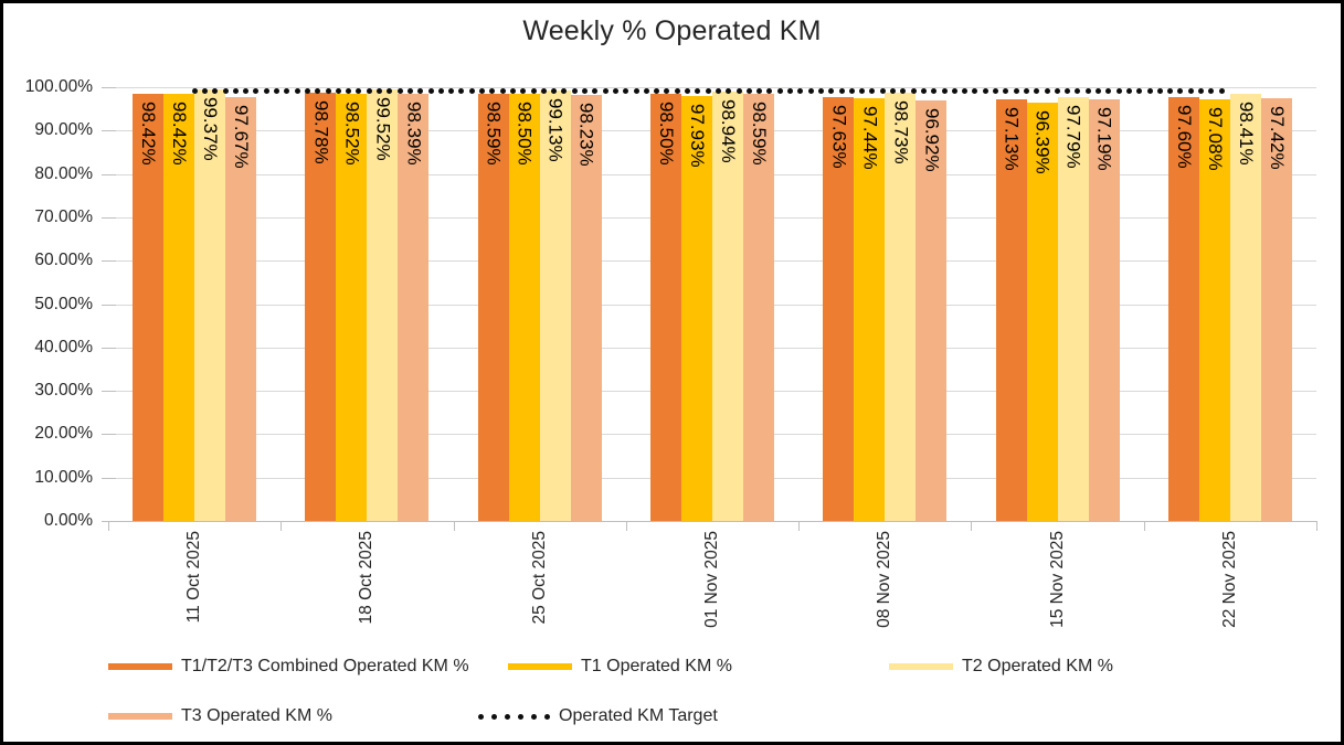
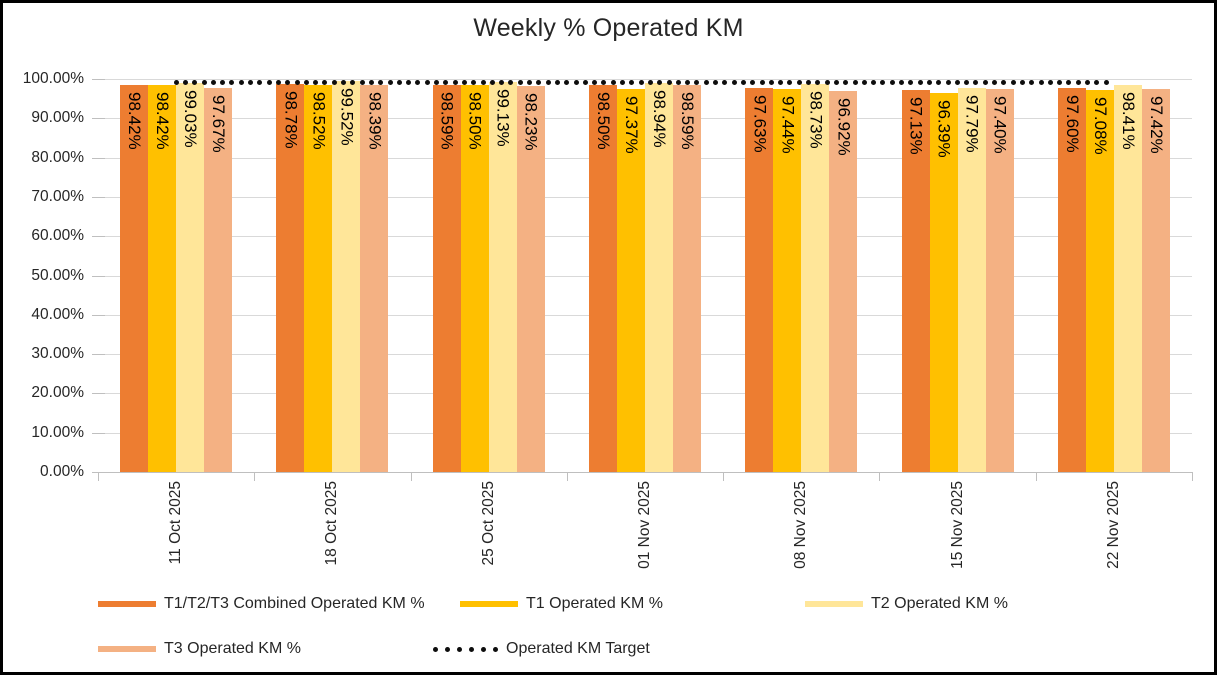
T2 Operated KM %/11 Oct 2025: 99.37% -> 99.03%
T1 Operated KM %/01 Nov 2025: 97.93% -> 97.37%
T3 Operated KM %/15 Nov 2025: 97.19% -> 97.40%
